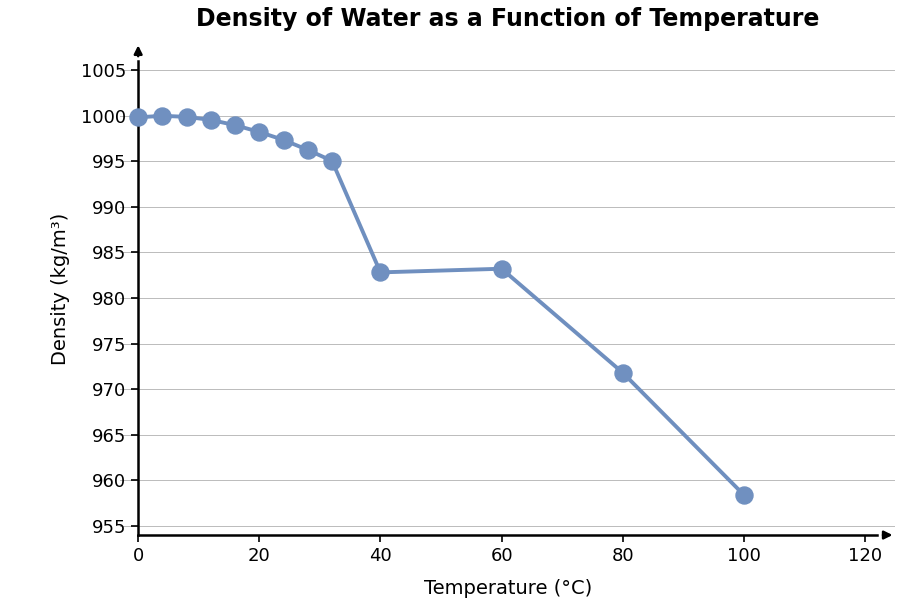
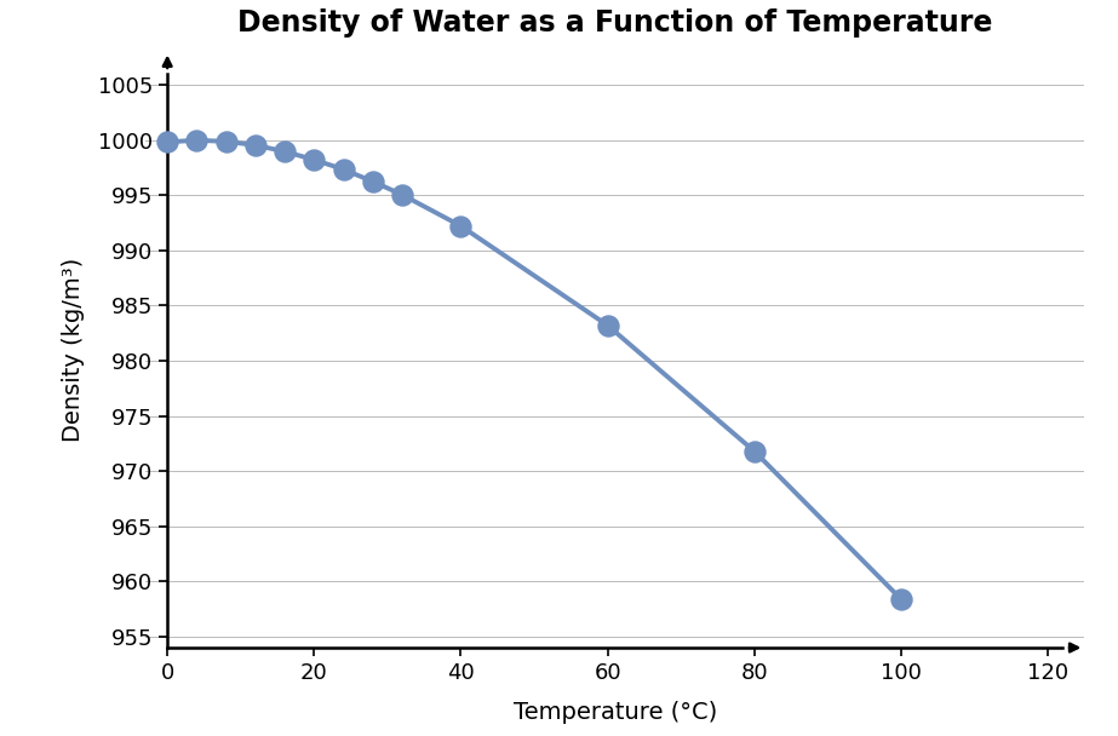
40: 982.8 -> 992.2
